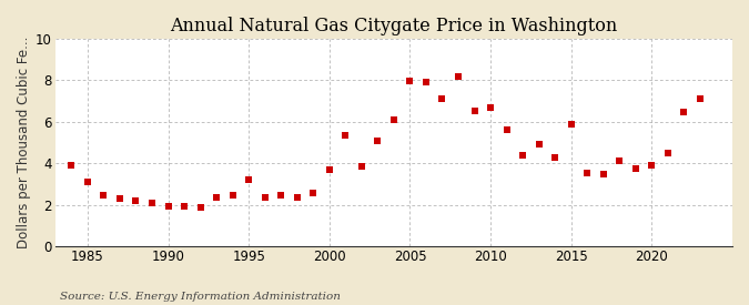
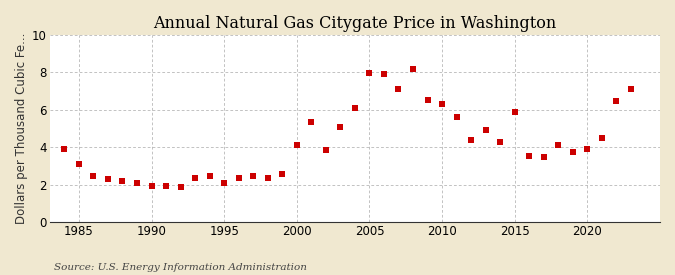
1995: 3.2 -> 2.1
2000: 3.7 -> 4.1
2010: 6.7 -> 6.3
